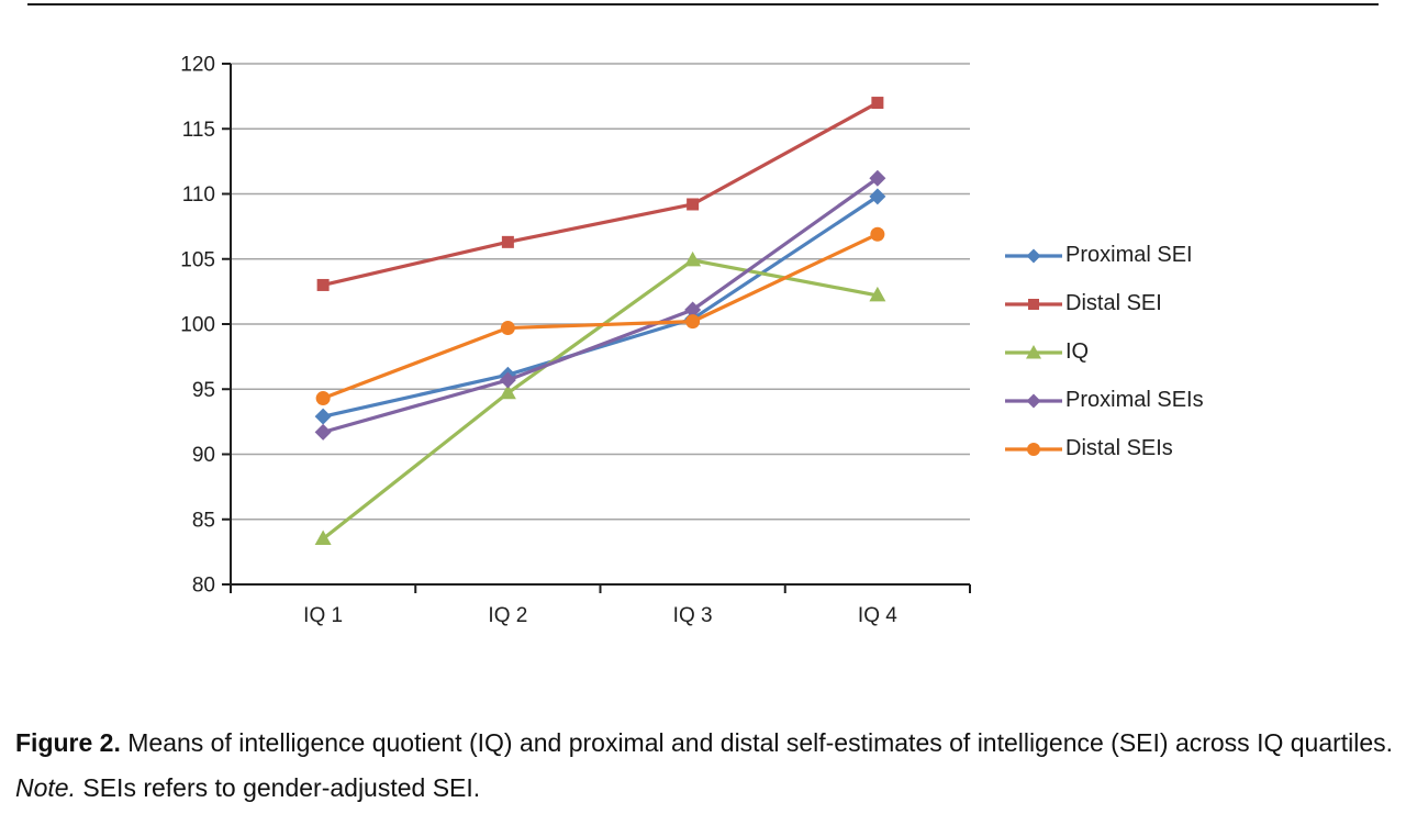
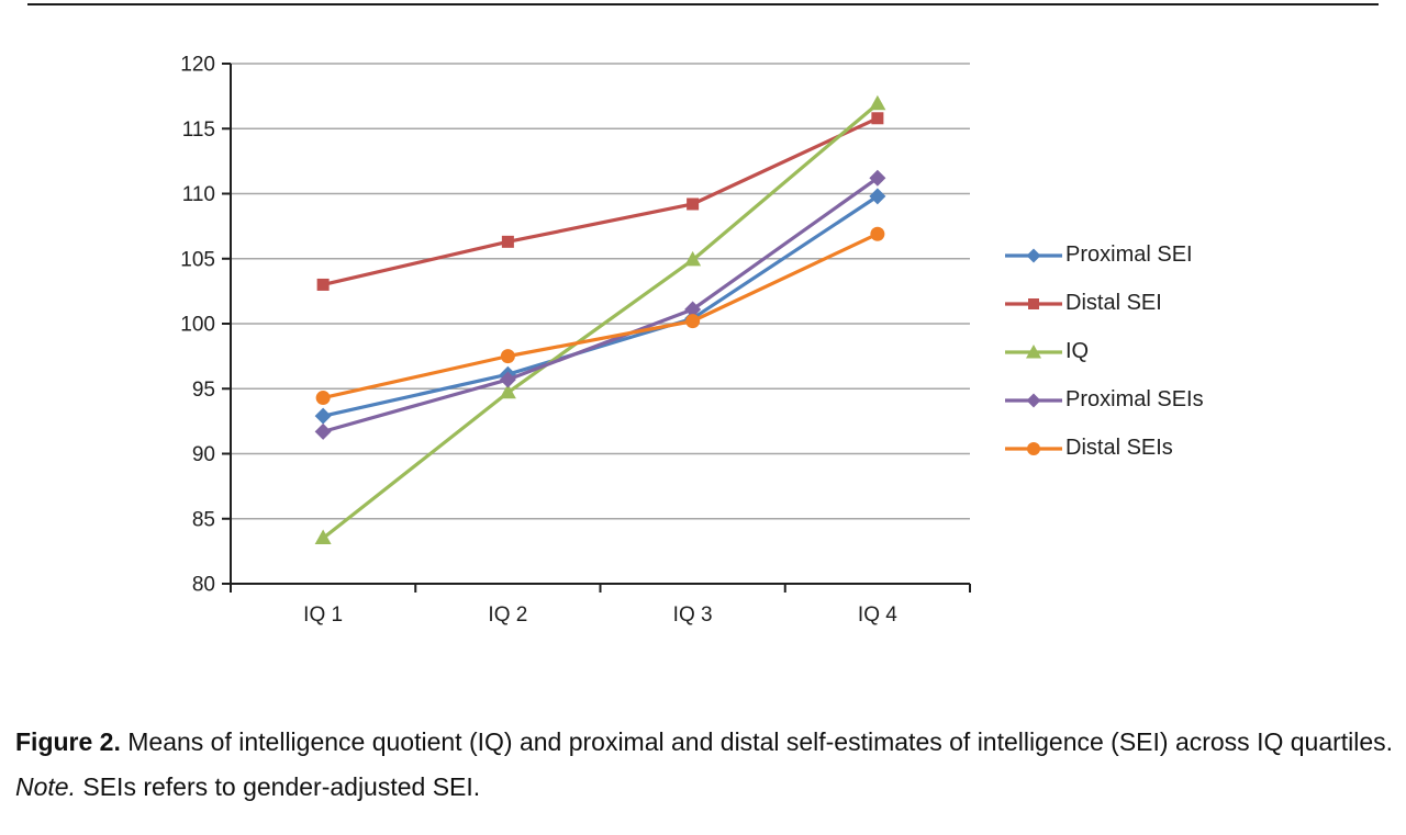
Distal SEIs/IQ 2: 99.7 -> 97.5
Distal SEI/IQ 4: 117.0 -> 115.8
IQ/IQ 4: 102.2 -> 116.9
